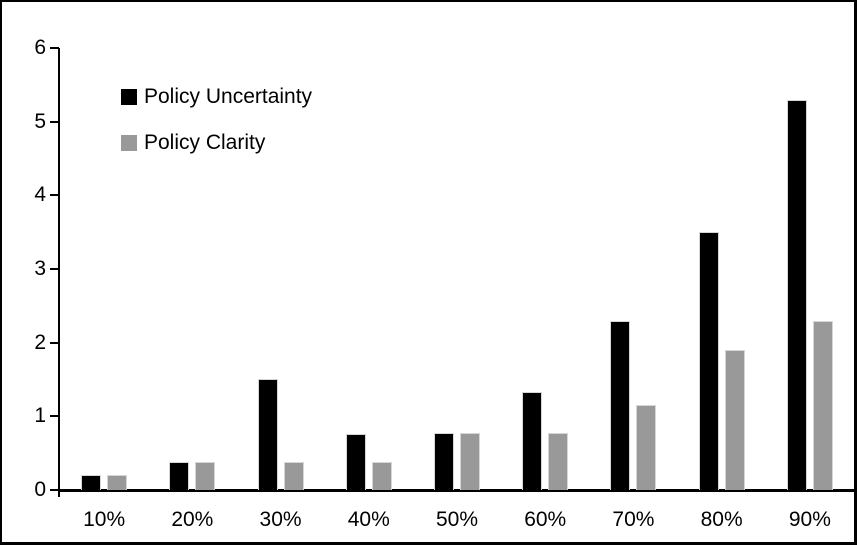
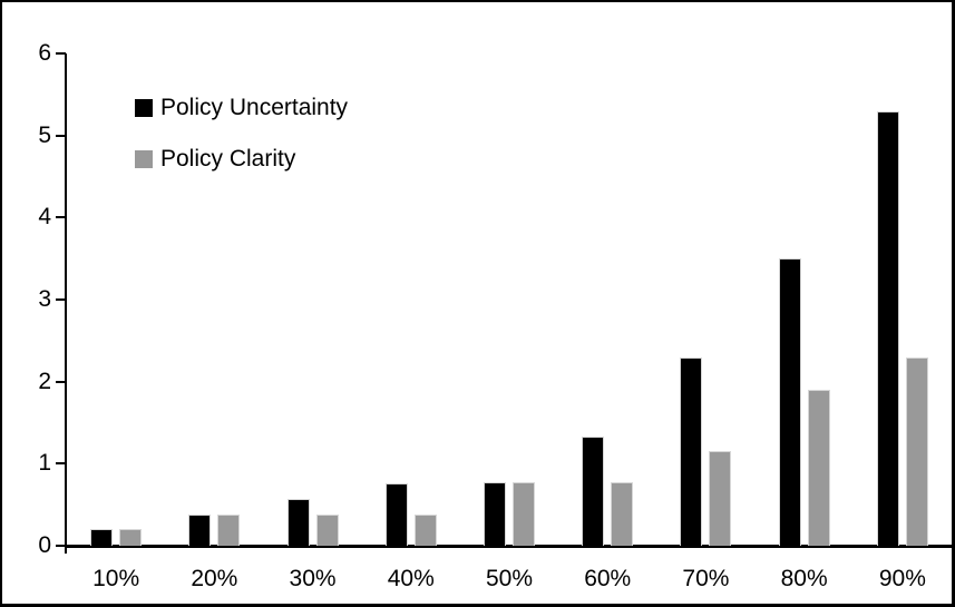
Policy Uncertainty/30%: 1.5 -> 0.6
